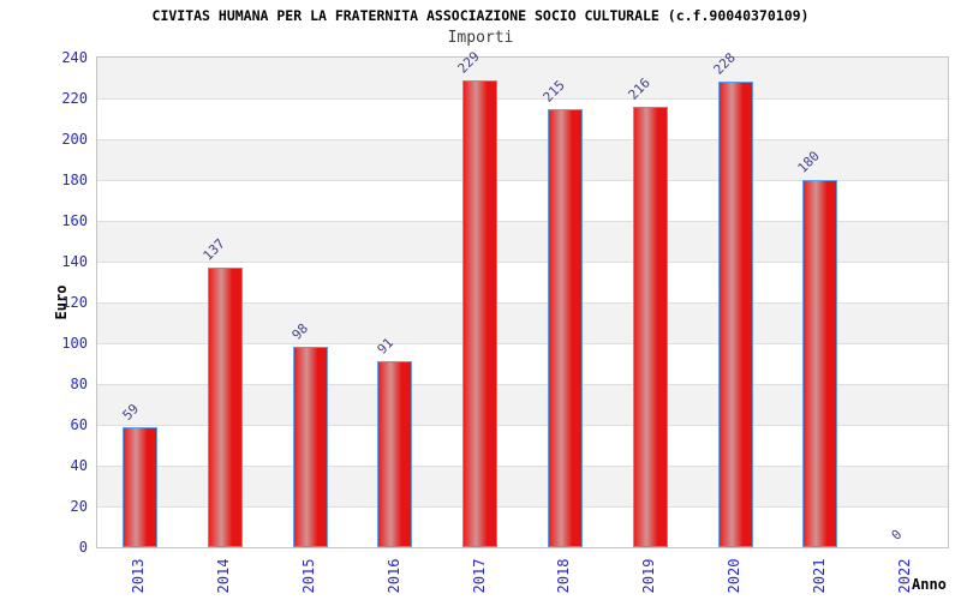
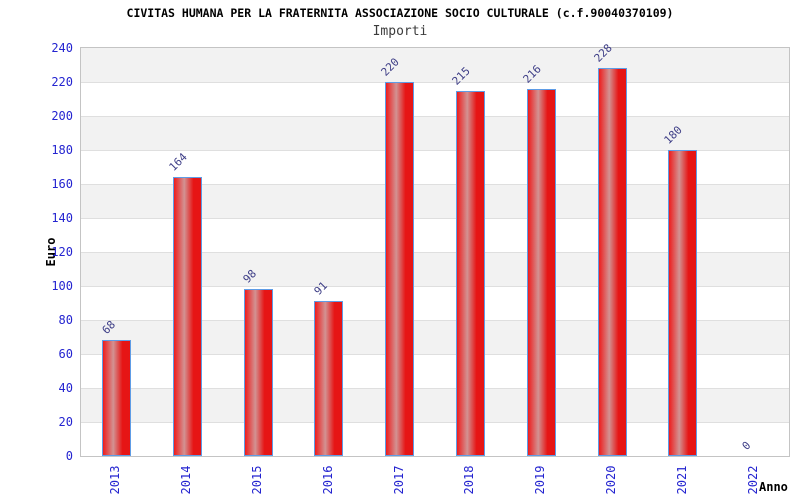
2013: 59 -> 68
2014: 137 -> 164
2017: 229 -> 220
